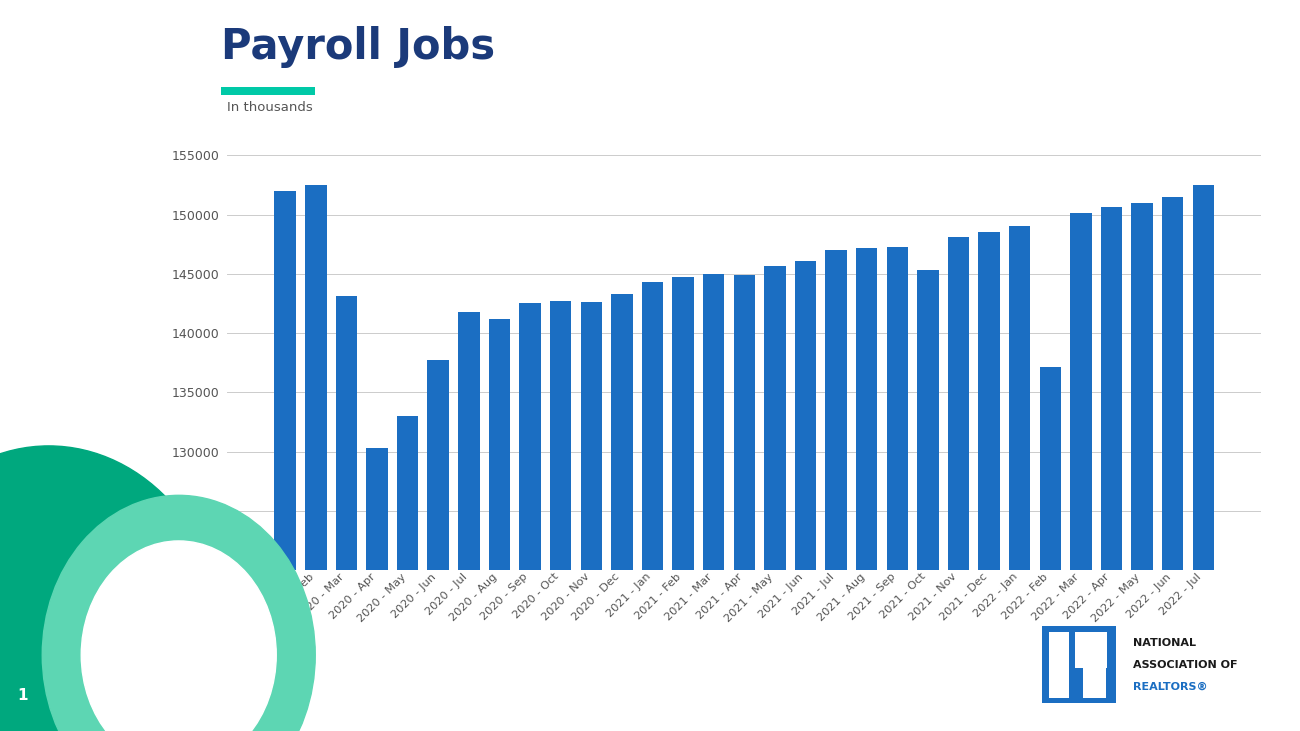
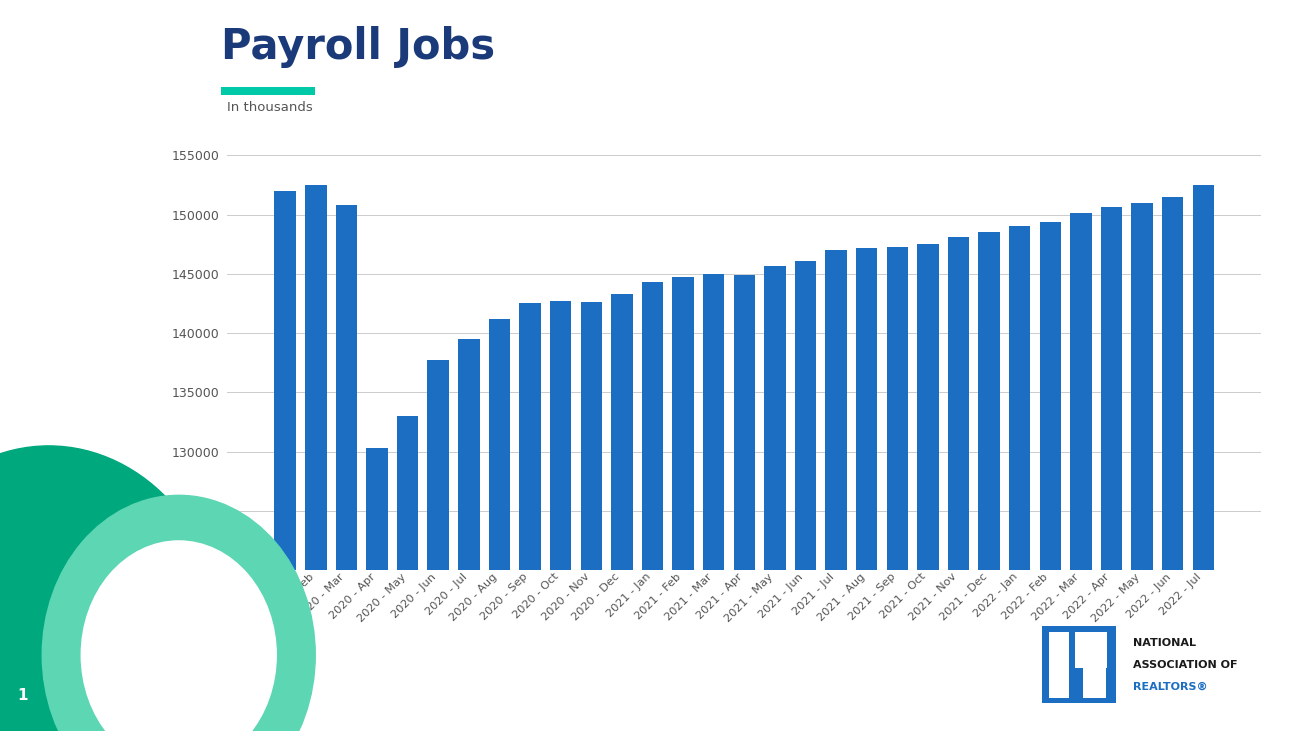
2020 - Mar: 143100 -> 150800
2020 - Jul: 141800 -> 139500
2021 - Oct: 145300 -> 147500
2022 - Feb: 137100 -> 149400
